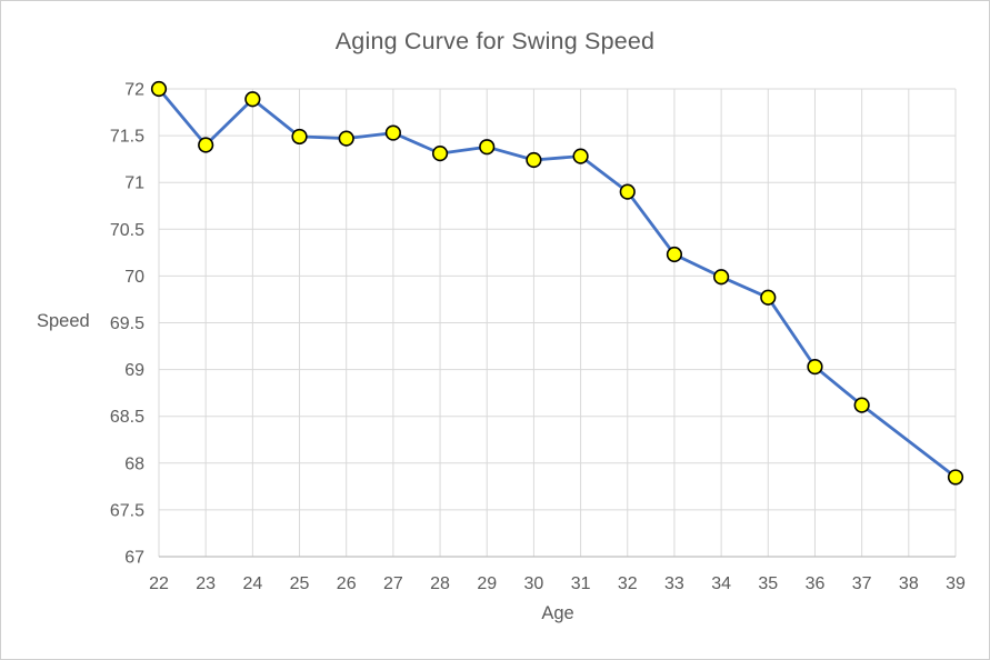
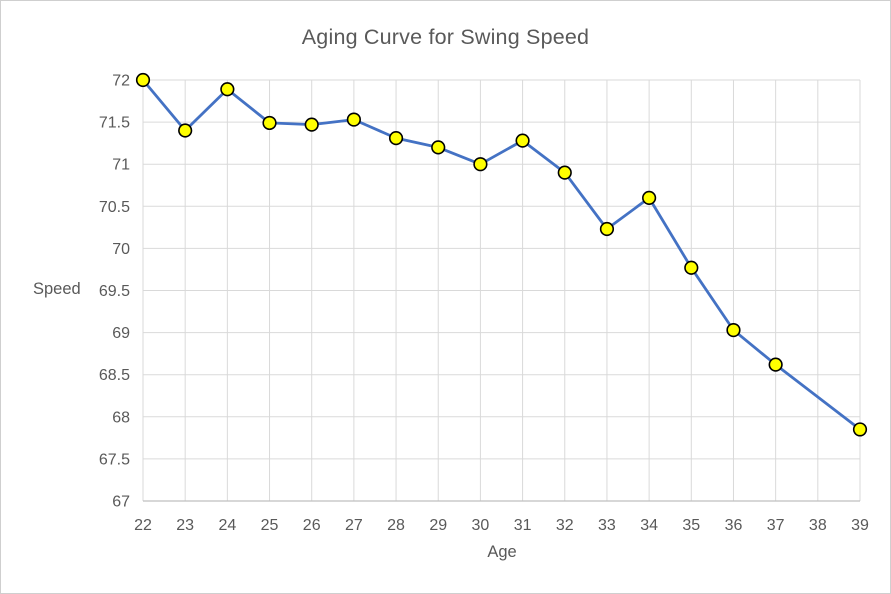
29: 71.4 -> 71.2
30: 71.2 -> 71.0
34: 70.0 -> 70.6
